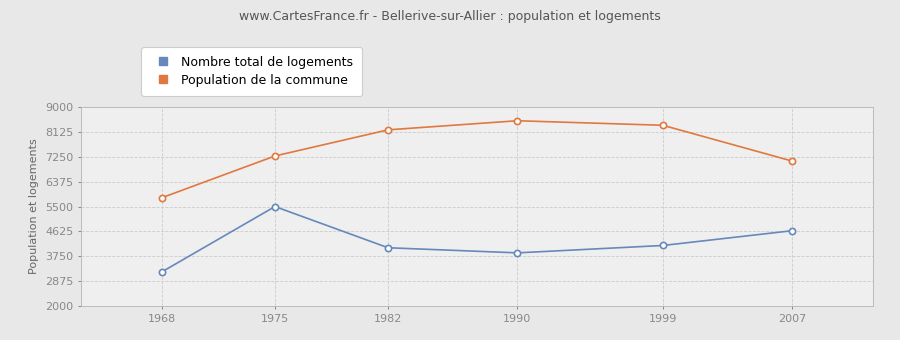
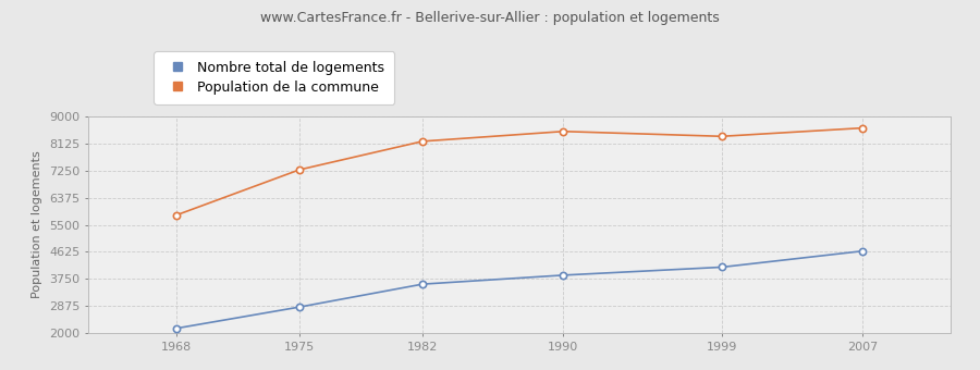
Nombre total de logements/1968: 3200 -> 2150
Nombre total de logements/1975: 5500 -> 2840
Nombre total de logements/1982: 4050 -> 3580
Population de la commune/2007: 7100 -> 8630
